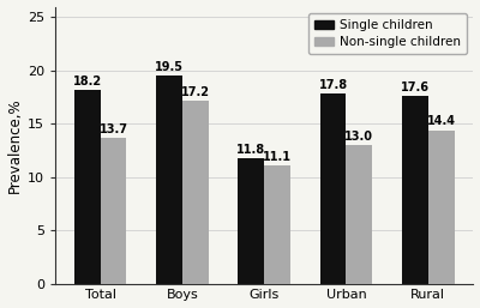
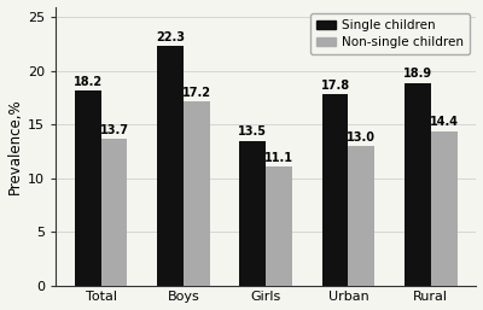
Single children/Boys: 19.5 -> 22.3
Single children/Girls: 11.8 -> 13.5
Single children/Rural: 17.6 -> 18.9
